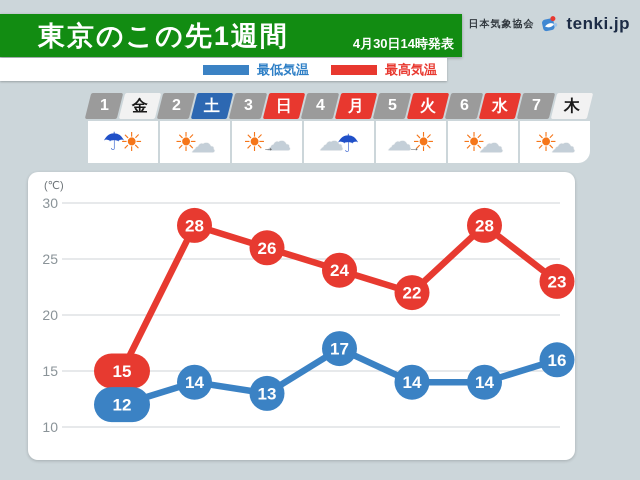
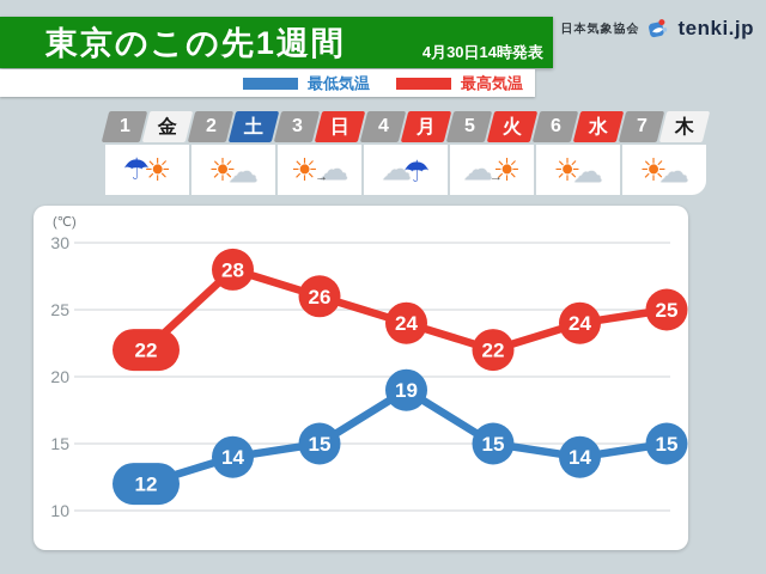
最高気温/1: 15 -> 22
最低気温/3: 13 -> 15
最低気温/4: 17 -> 19
最低気温/5: 14 -> 15
最高気温/6: 28 -> 24
最高気温/7: 23 -> 25
最低気温/7: 16 -> 15
